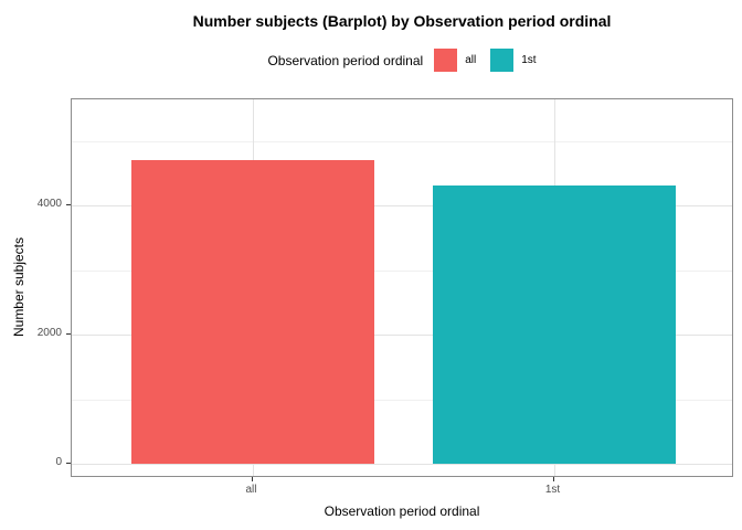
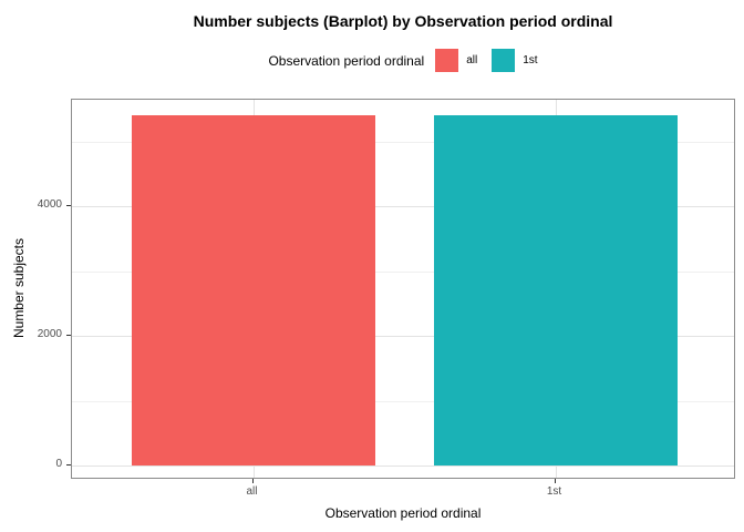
all: 4700 -> 5400
1st: 4300 -> 5400
